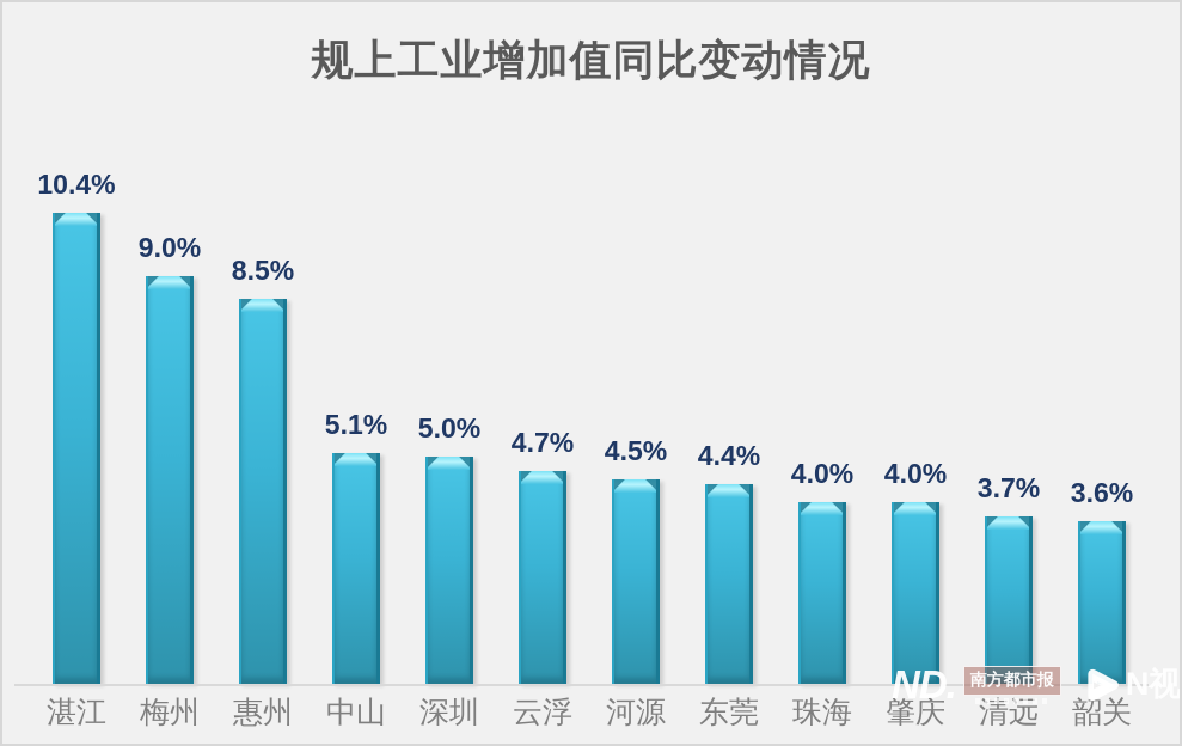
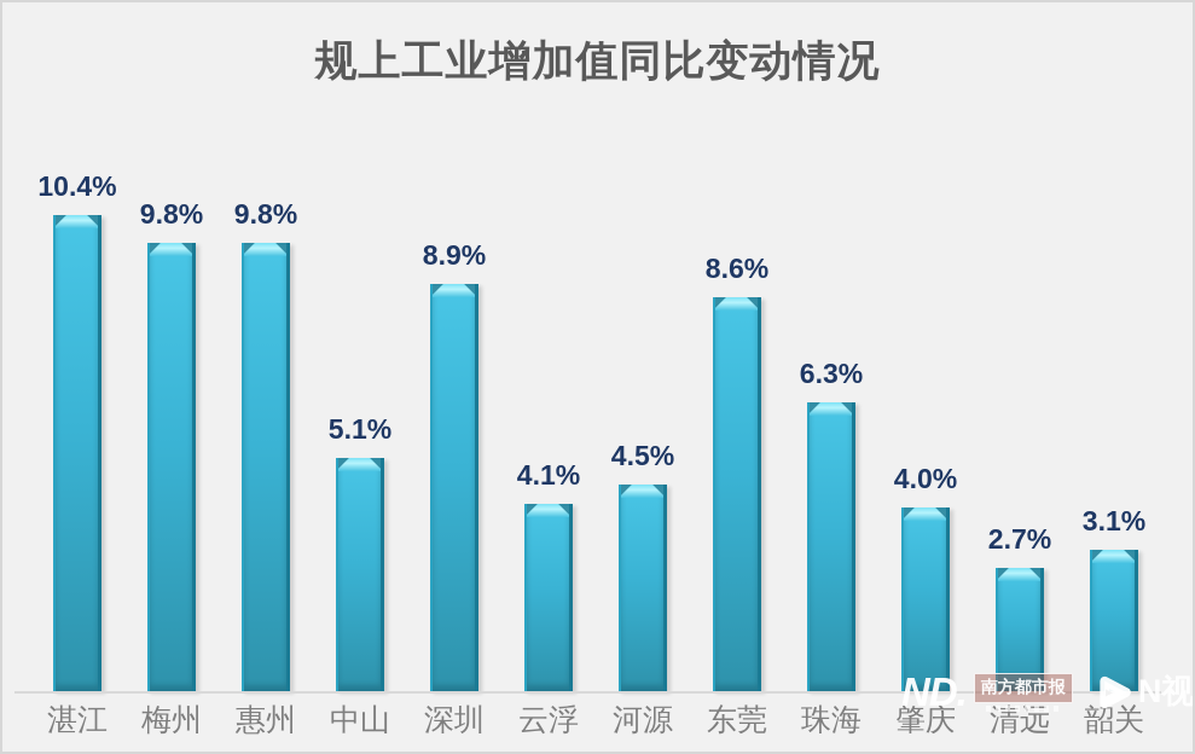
梅州: 9.0% -> 9.8%
惠州: 8.5% -> 9.8%
深圳: 5.0% -> 8.9%
云浮: 4.7% -> 4.1%
东莞: 4.4% -> 8.6%
珠海: 4.0% -> 6.3%
清远: 3.7% -> 2.7%
韶关: 3.6% -> 3.1%
